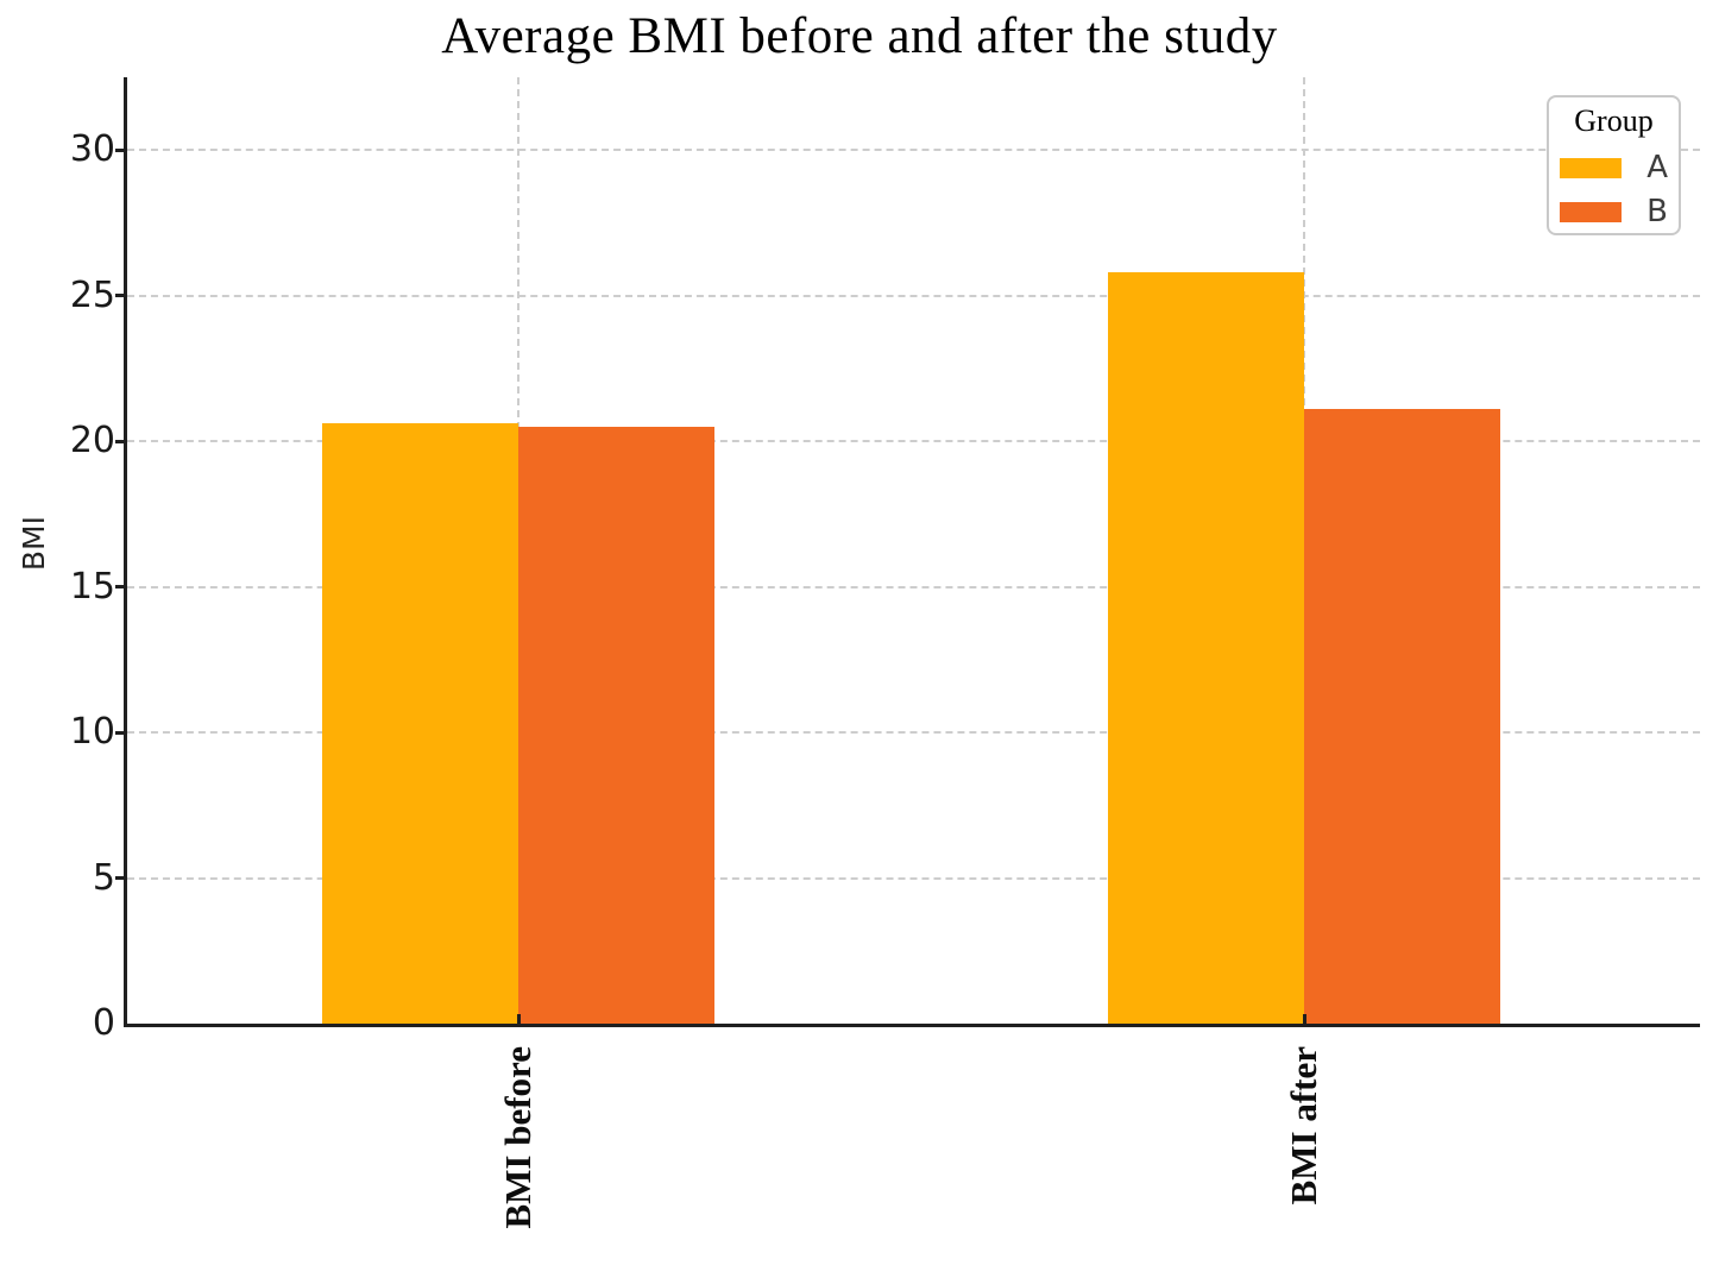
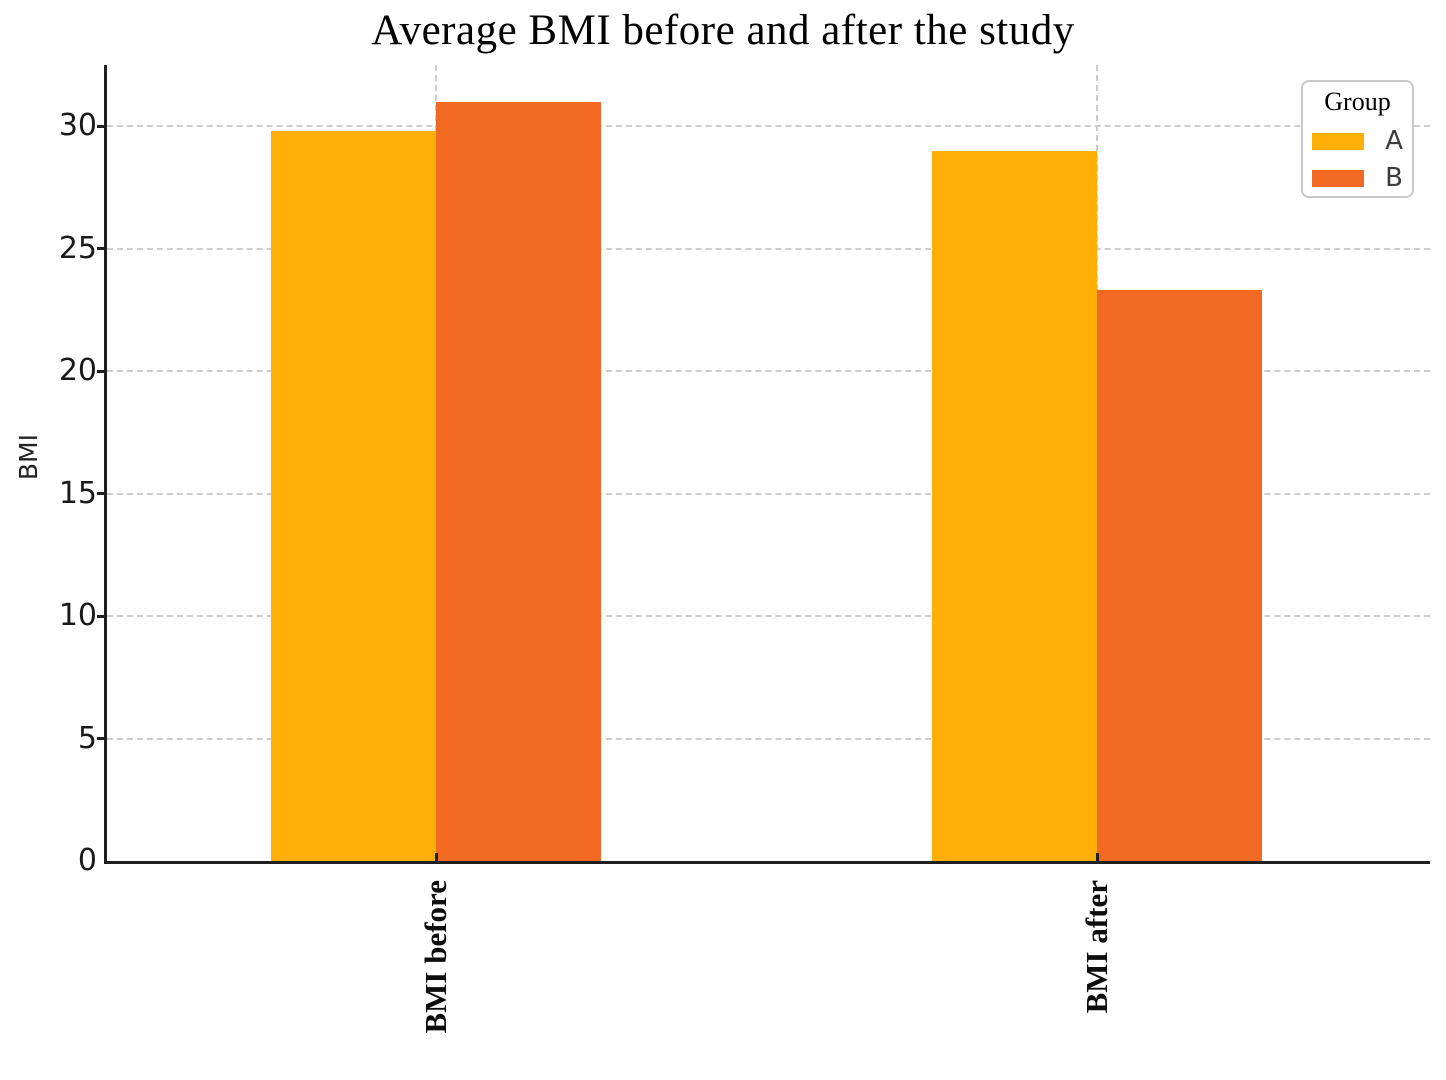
A/BMI before: 20.6 -> 29.8
B/BMI before: 20.5 -> 31.0
A/BMI after: 25.8 -> 29.0
B/BMI after: 21.1 -> 23.3
